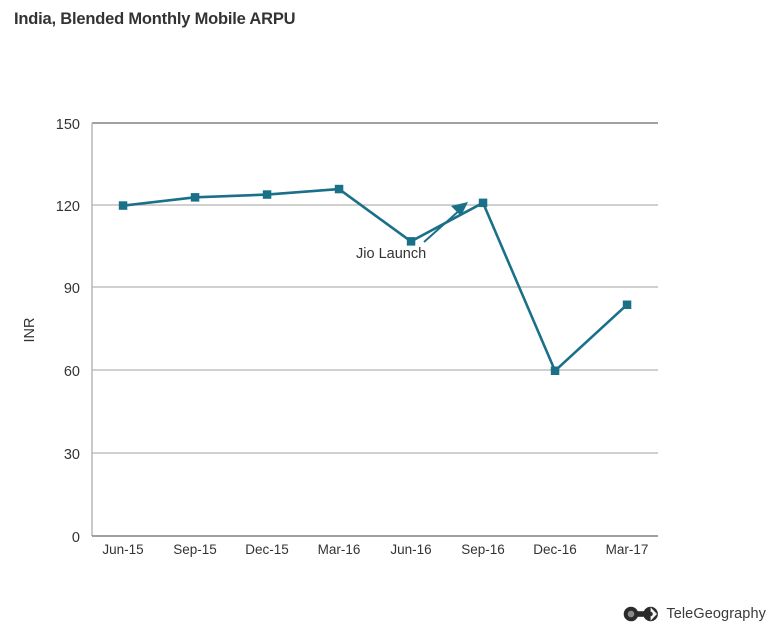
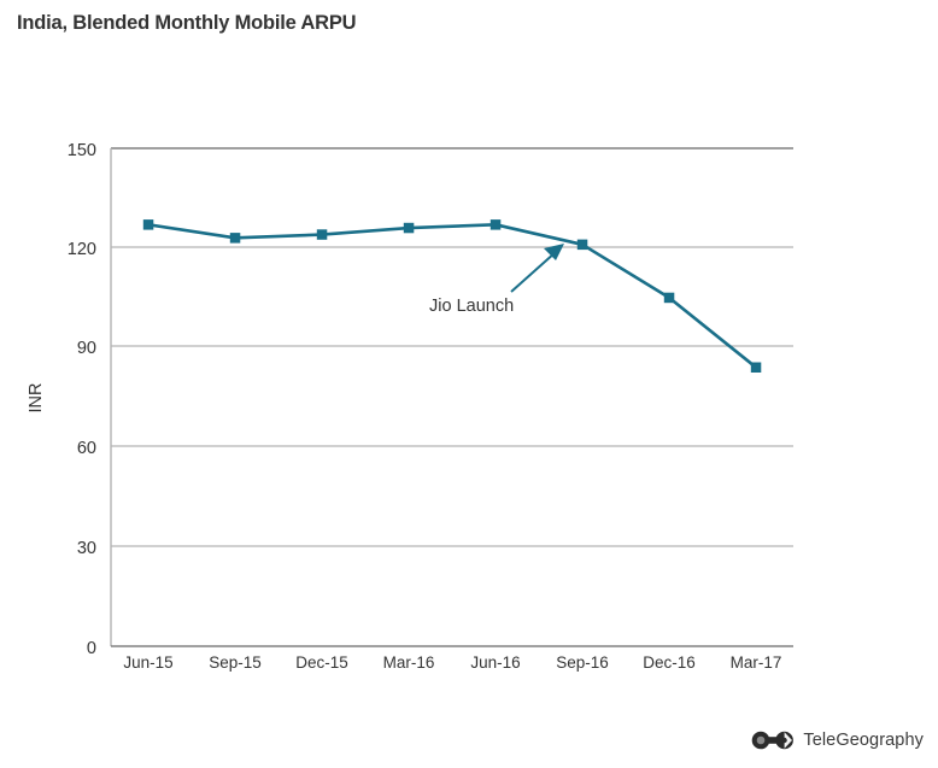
Jun-15: 120 -> 127
Jun-16: 107 -> 127
Dec-16: 60 -> 105
